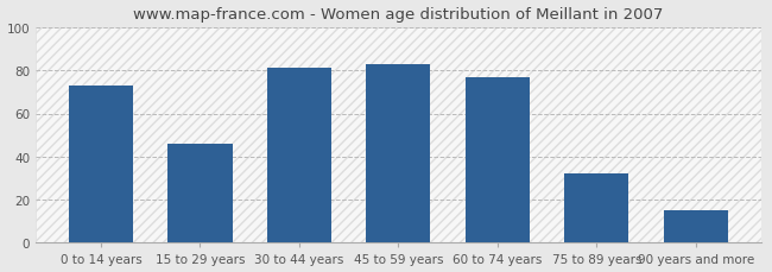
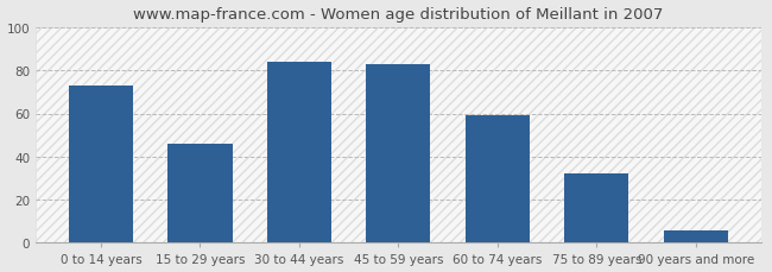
30 to 44 years: 81 -> 84
60 to 74 years: 77 -> 59
90 years and more: 15 -> 6
